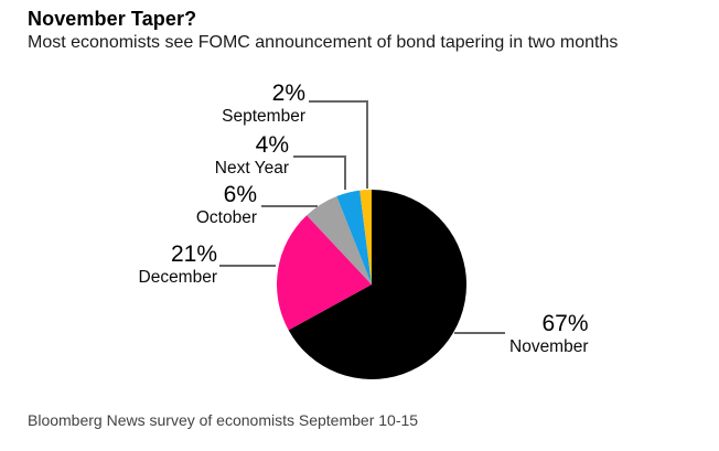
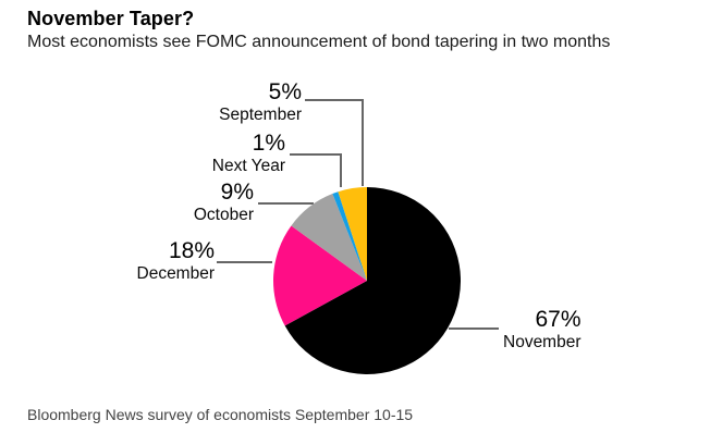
December: 21% -> 18%
October: 6% -> 9%
Next Year: 4% -> 1%
September: 2% -> 5%
